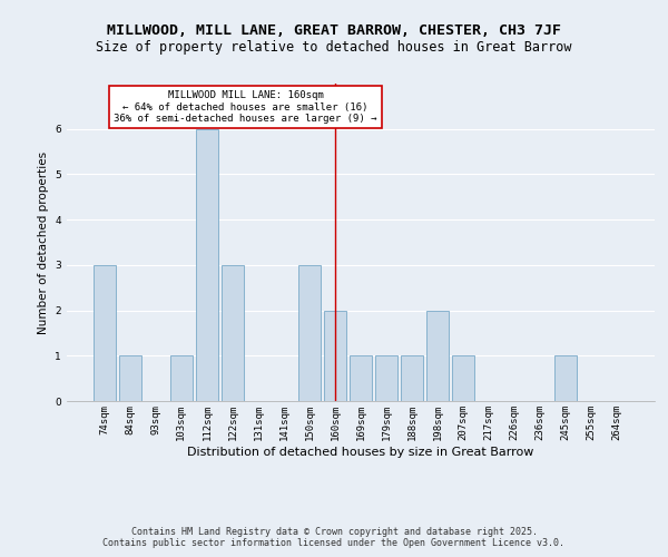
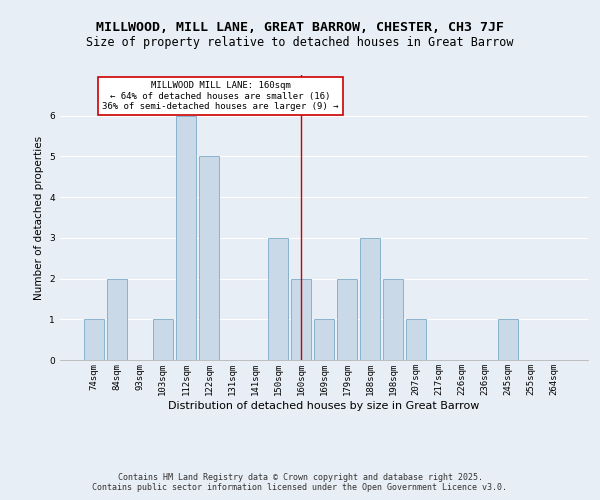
74sqm: 3 -> 1
84sqm: 1 -> 2
122sqm: 3 -> 5
179sqm: 1 -> 2
188sqm: 1 -> 3
